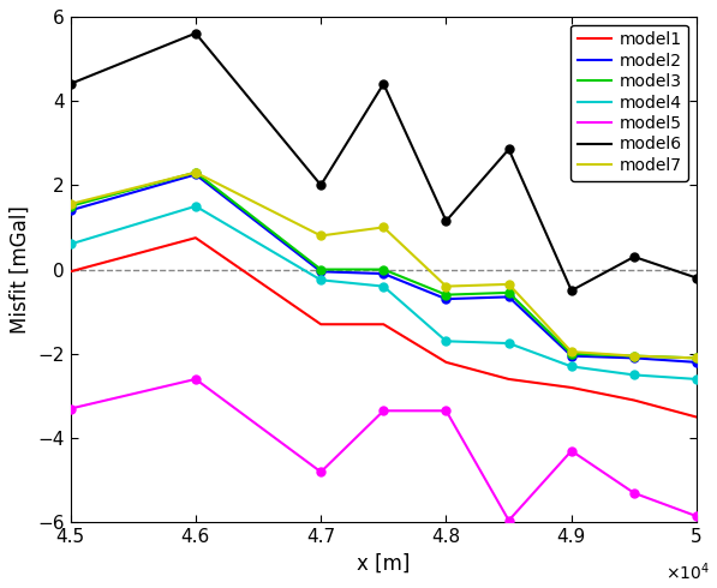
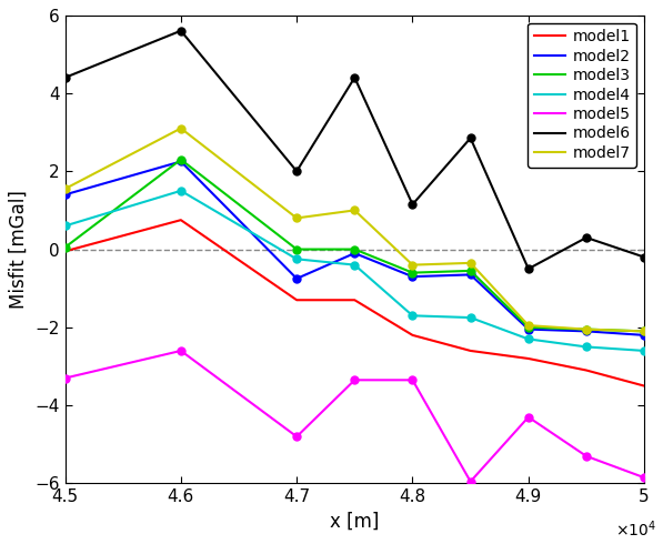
model3/4.5: 1.50 -> 0.05
model7/4.6: 2.30 -> 3.10
model2/4.7: -0.05 -> -0.75
